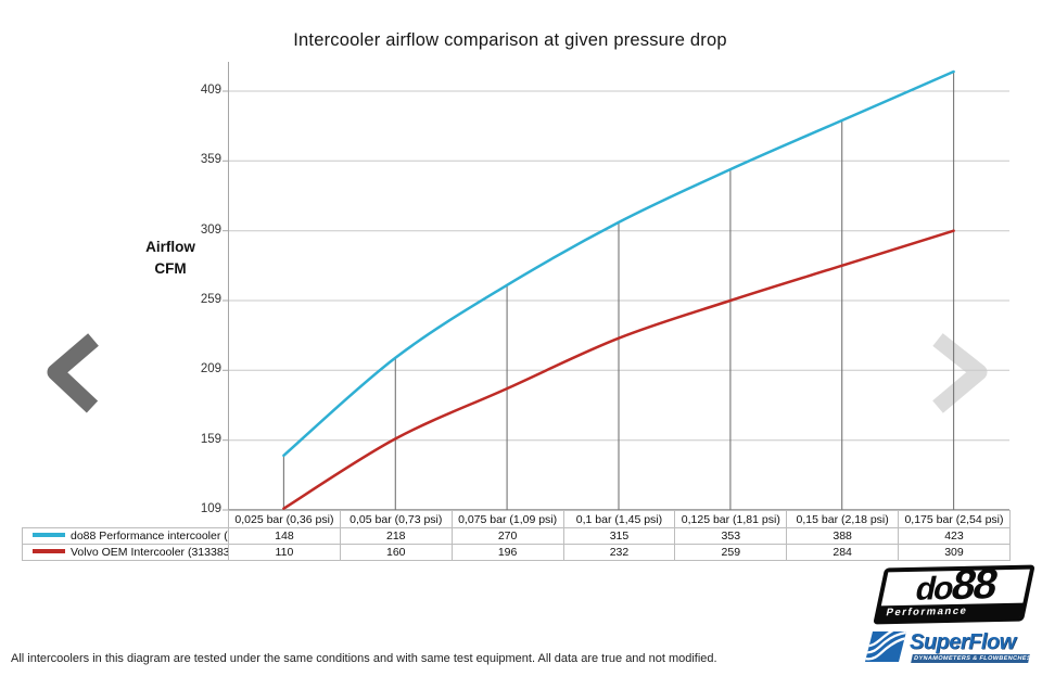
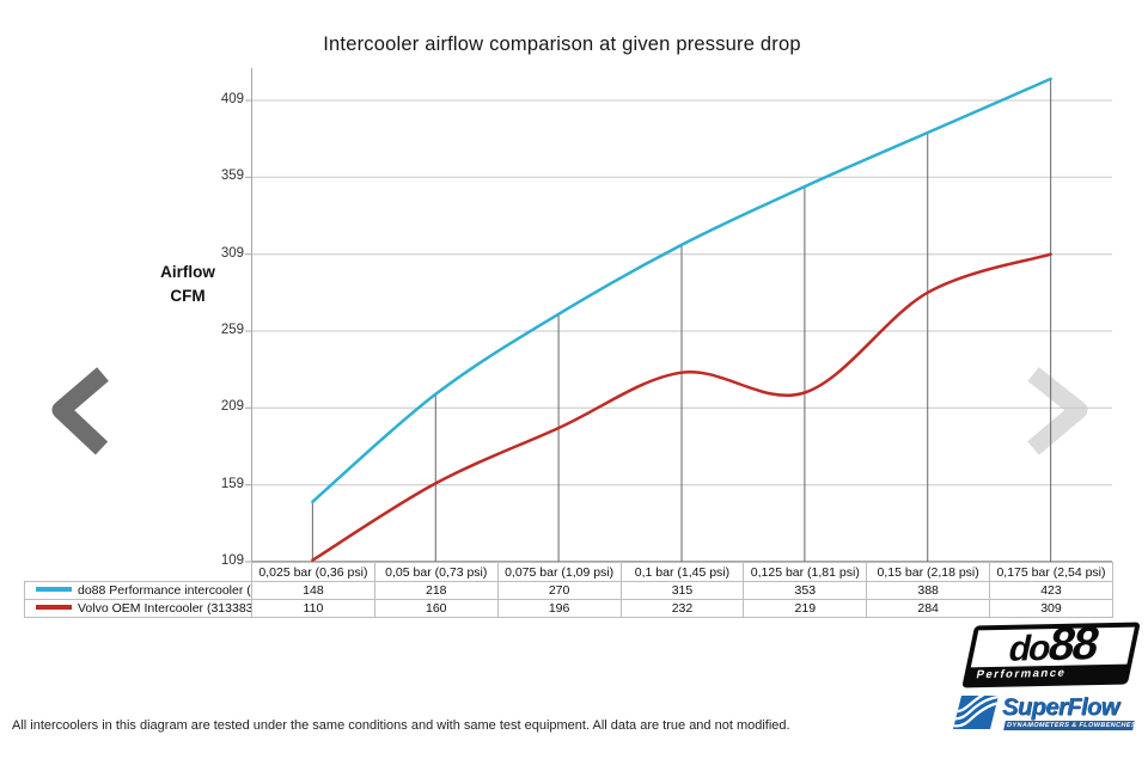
Volvo OEM Intercooler (31338306)/0,125 bar (1,81 psi): 259 -> 219
